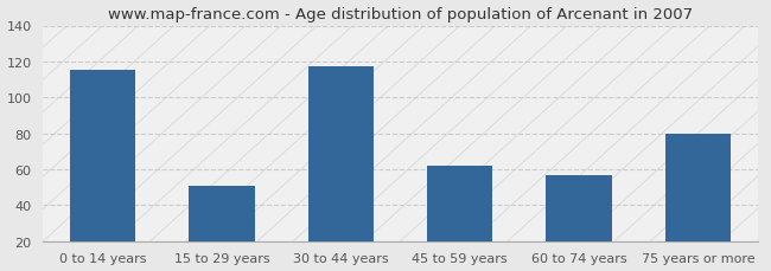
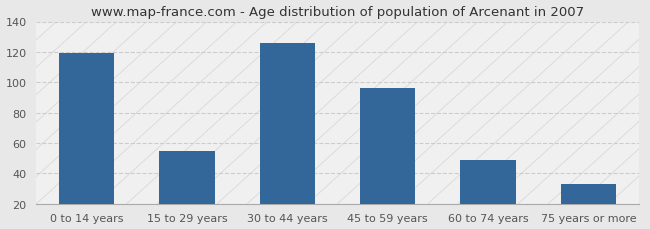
0 to 14 years: 115 -> 119
15 to 29 years: 51 -> 55
30 to 44 years: 117 -> 126
45 to 59 years: 62 -> 96
60 to 74 years: 57 -> 49
75 years or more: 80 -> 33
